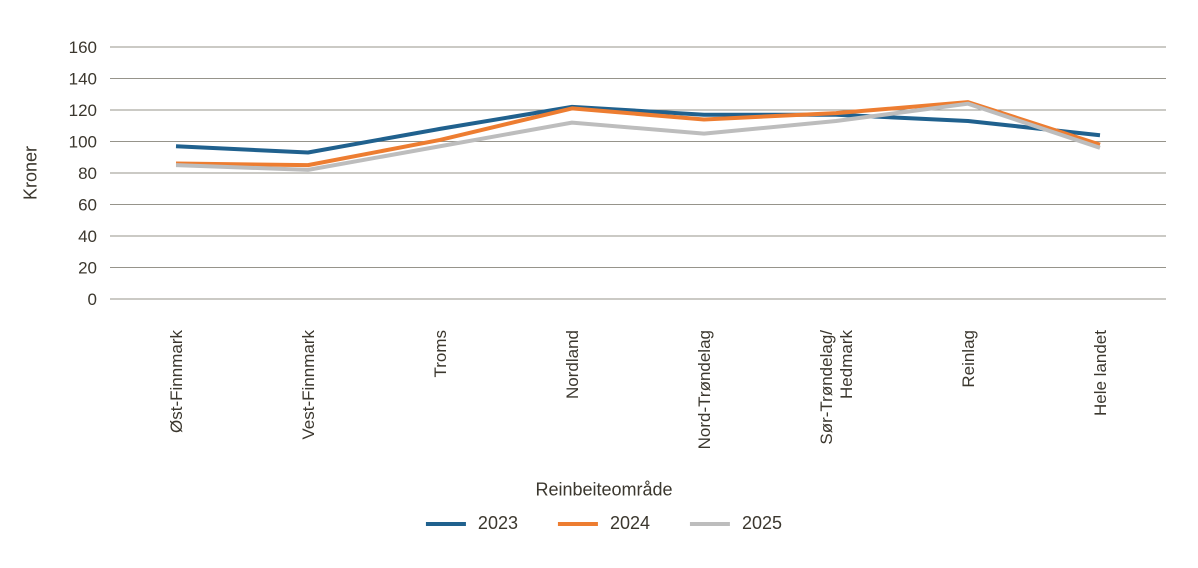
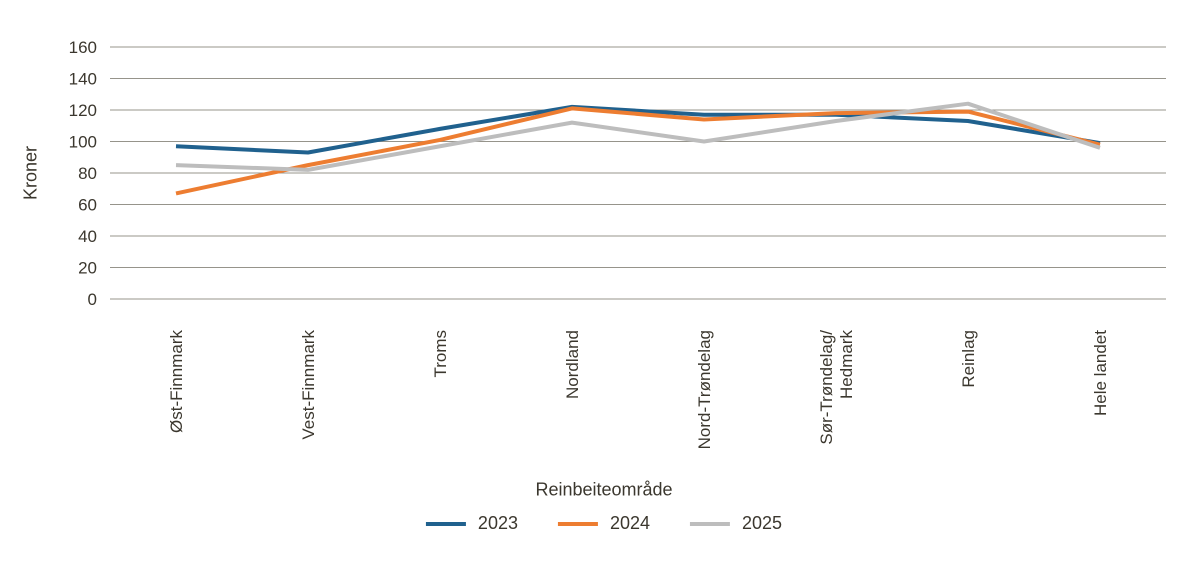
2024/Øst-Finnmark: 86 -> 67
2025/Nord-Trøndelag: 105 -> 100
2024/Reinlag: 125 -> 119
2023/Hele landet: 104 -> 99
